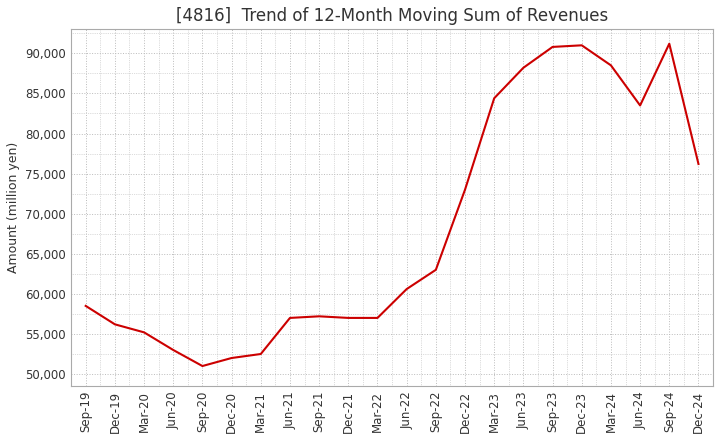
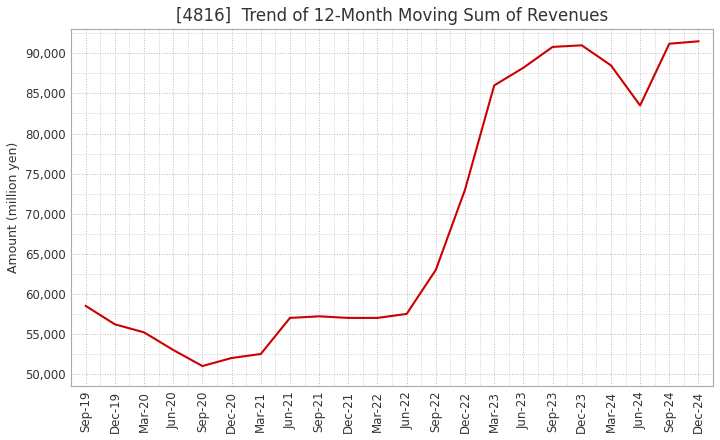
Jun-22: 60,600 -> 57,500
Mar-23: 84,400 -> 86,000
Dec-24: 76,200 -> 91,500
